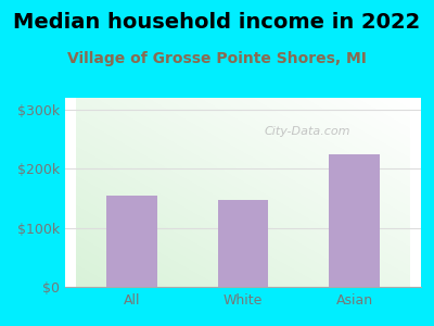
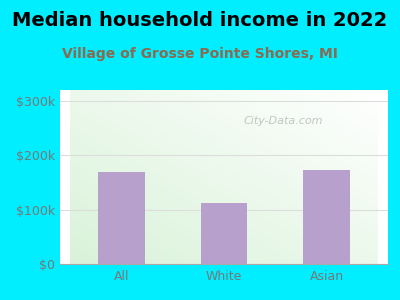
All: $155k -> $170k
White: $148k -> $112k
Asian: $225k -> $172k
